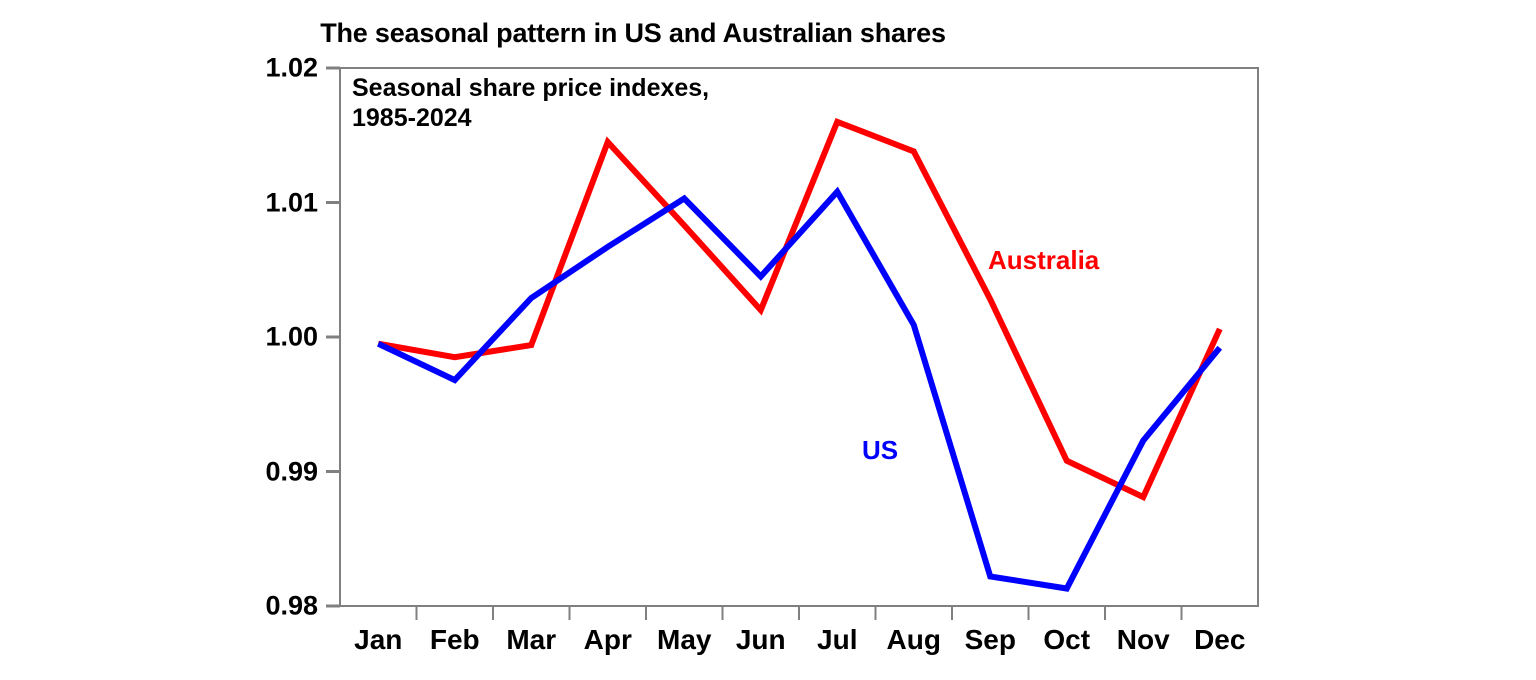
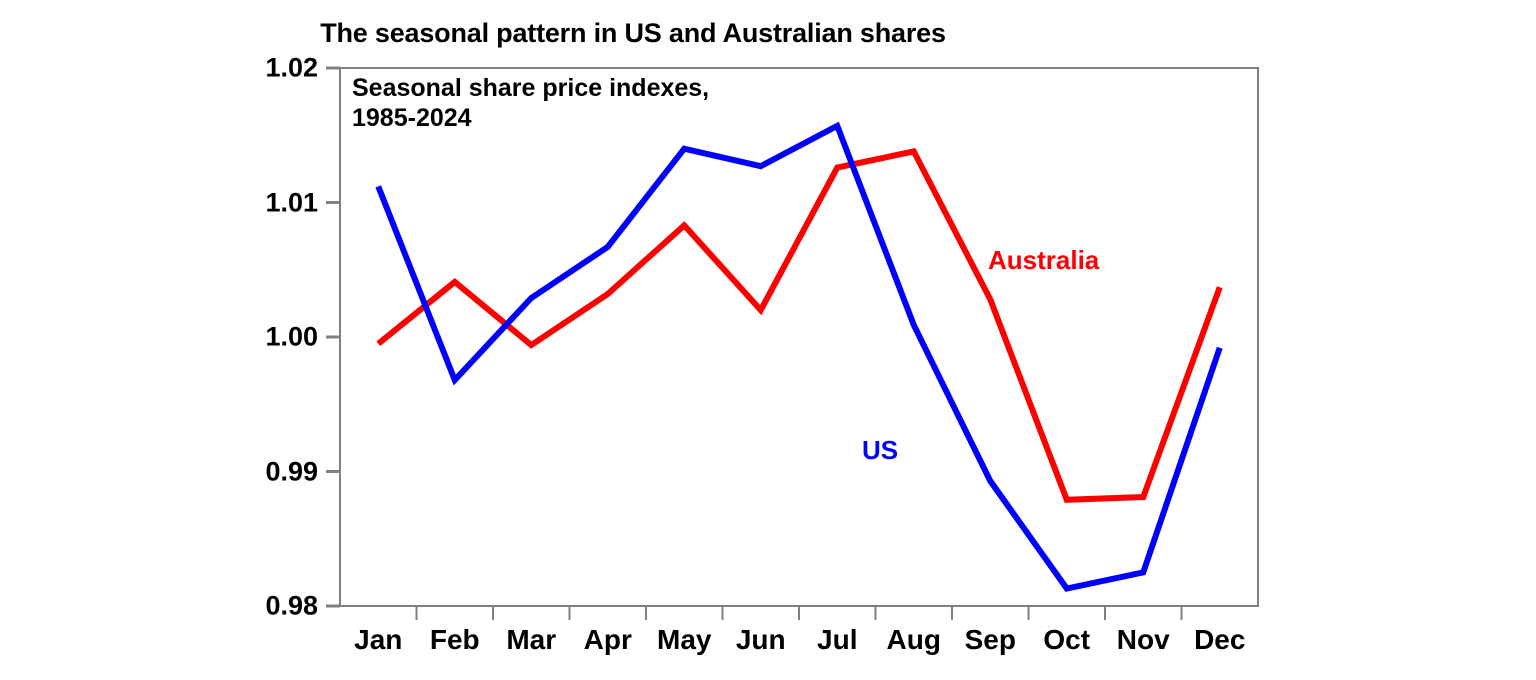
US/Jan: 0.9995 -> 1.0112
Australia/Feb: 0.9985 -> 1.0041
Australia/Apr: 1.0145 -> 1.0032
US/May: 1.0103 -> 1.0140
US/Jun: 1.0045 -> 1.0127
Australia/Jul: 1.0160 -> 1.0126
US/Jul: 1.0108 -> 1.0157
US/Sep: 0.9822 -> 0.9893
Australia/Oct: 0.9908 -> 0.9879
US/Nov: 0.9923 -> 0.9825
Australia/Dec: 1.0006 -> 1.0037
